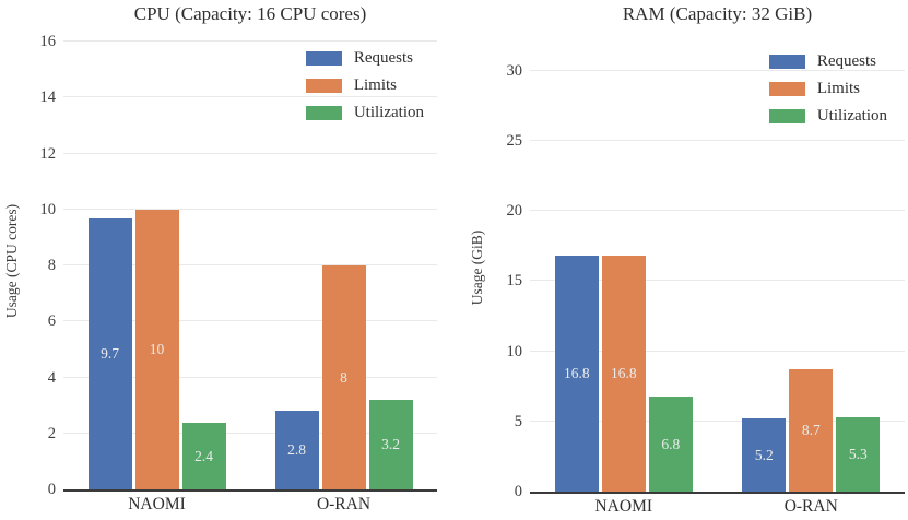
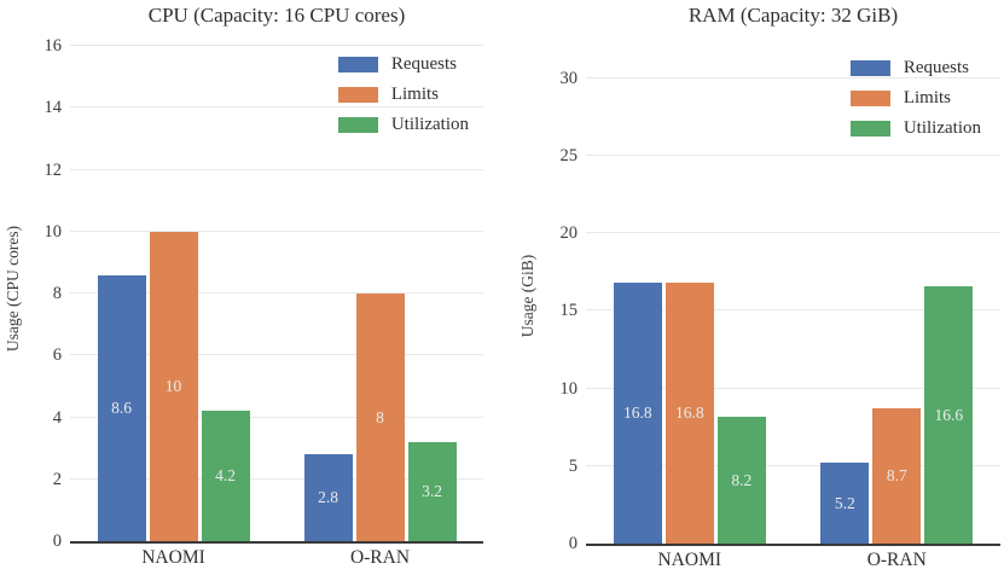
CPU (Capacity: 16 CPU cores)/Requests/NAOMI: 9.7 -> 8.6
CPU (Capacity: 16 CPU cores)/Utilization/NAOMI: 2.4 -> 4.2
RAM (Capacity: 32 GiB)/Utilization/NAOMI: 6.8 -> 8.2
RAM (Capacity: 32 GiB)/Utilization/O-RAN: 5.3 -> 16.6
